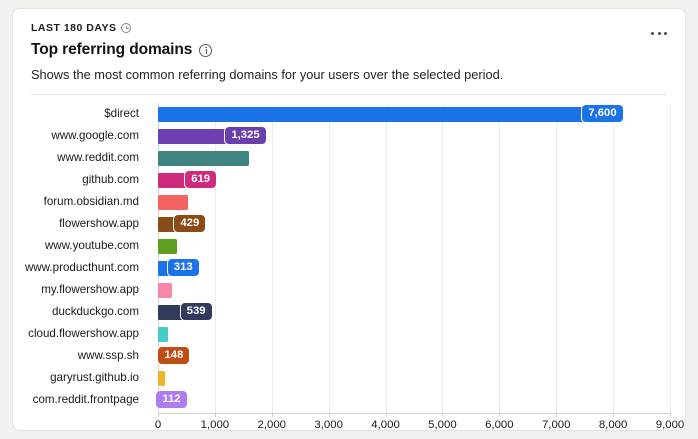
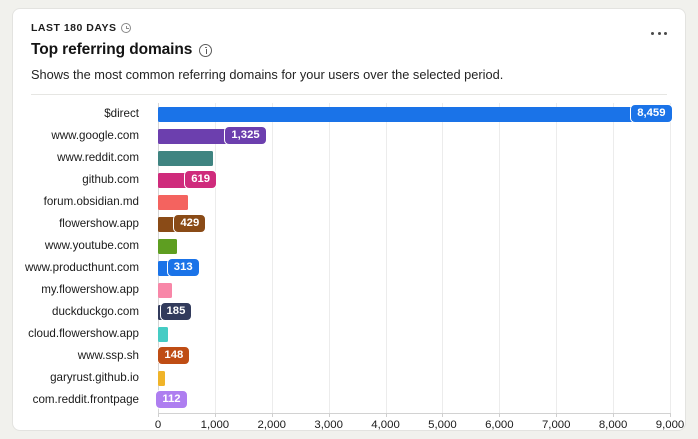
$direct: 7,600 -> 8,459
www.reddit.com: 1600 -> 1000
duckduckgo.com: 539 -> 185
